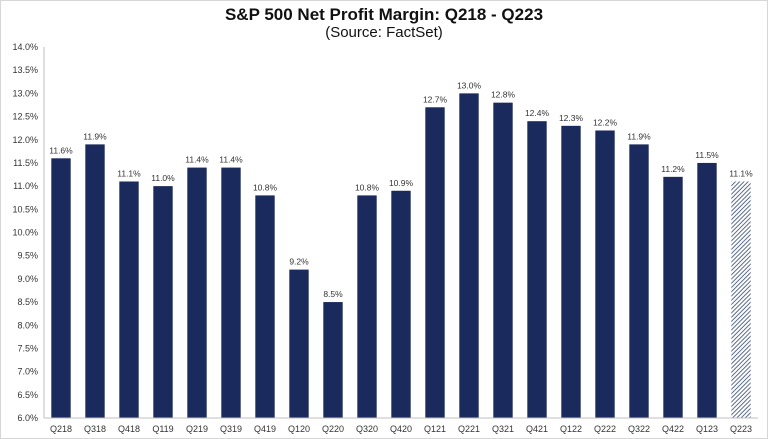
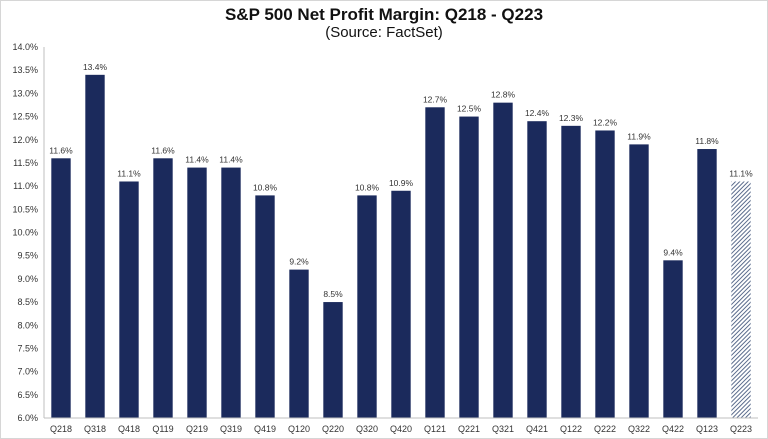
Q318: 11.9% -> 13.4%
Q119: 11.0% -> 11.6%
Q221: 13.0% -> 12.5%
Q422: 11.2% -> 9.4%
Q123: 11.5% -> 11.8%
